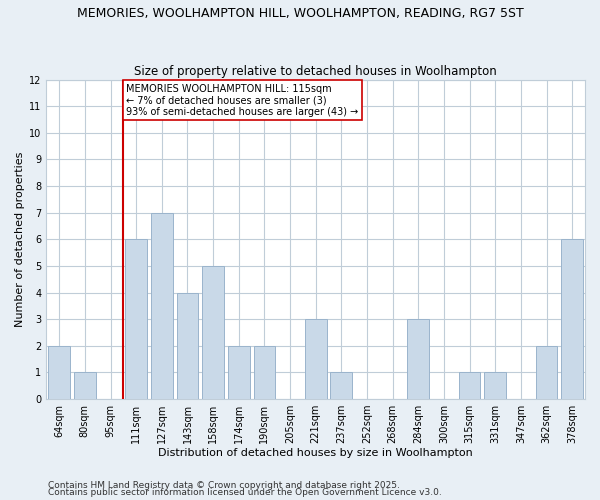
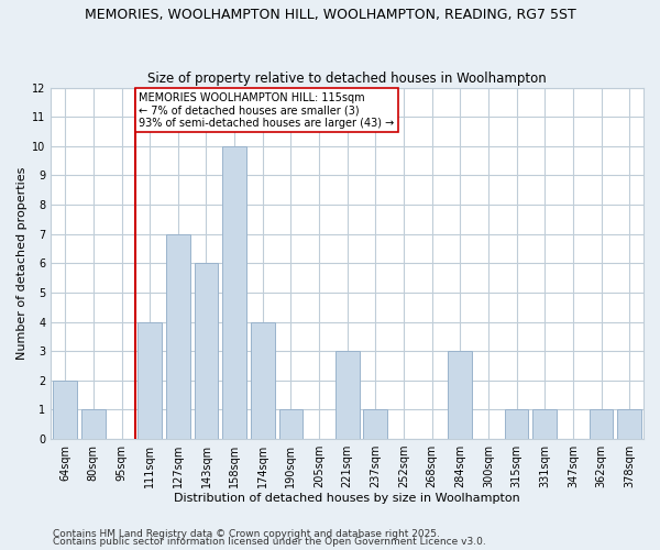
111sqm: 6 -> 4
143sqm: 4 -> 6
158sqm: 5 -> 10
174sqm: 2 -> 4
190sqm: 2 -> 1
362sqm: 2 -> 1
378sqm: 6 -> 1
